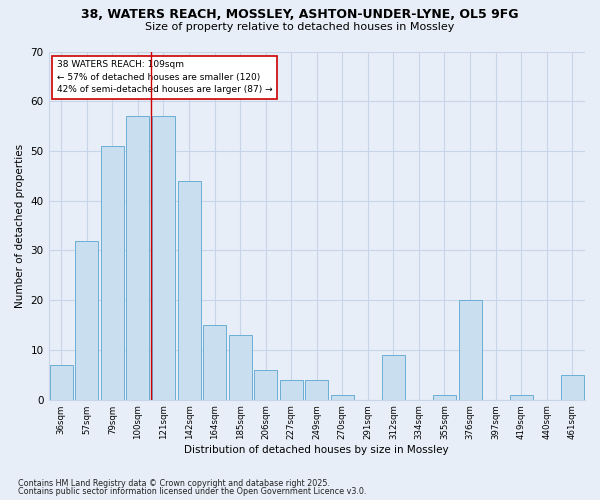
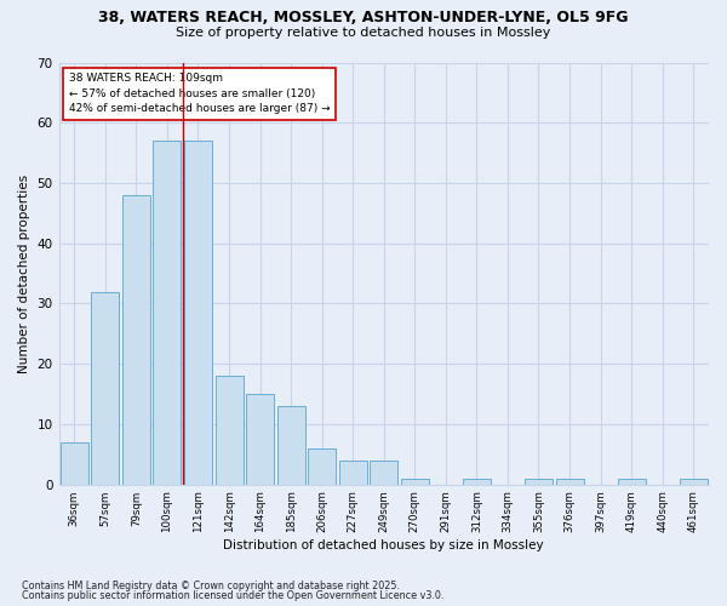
79sqm: 51 -> 48
142sqm: 44 -> 18
312sqm: 9 -> 1
376sqm: 20 -> 1
461sqm: 5 -> 1
